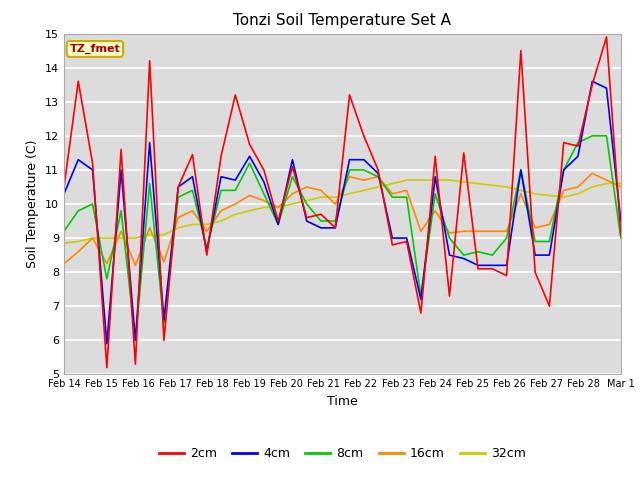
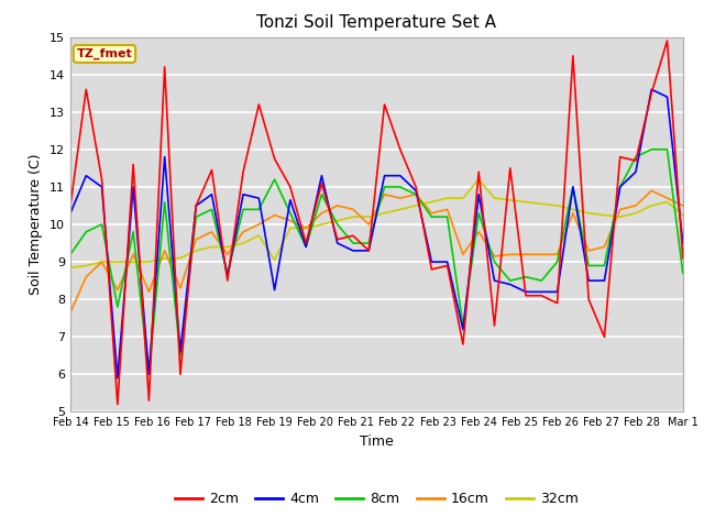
16cm/Feb 14: 8.25 -> 7.65
4cm/Feb 19: 11.40 -> 8.25
32cm/Feb 19: 9.80 -> 9.05
32cm/Feb 24: 10.70 -> 11.20
8cm/Mar 1: 9.0 -> 8.7
32cm/Mar 1: 10.60 -> 10.25
